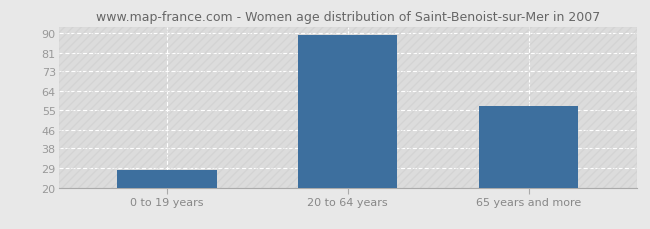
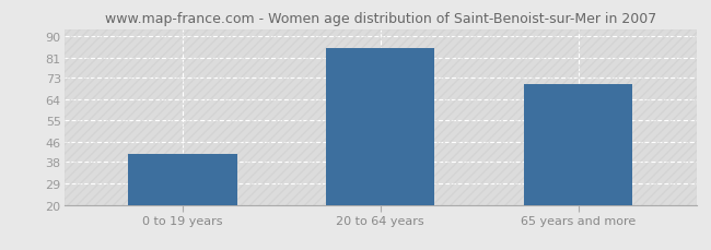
0 to 19 years: 28 -> 41
20 to 64 years: 89 -> 85
65 years and more: 57 -> 70
